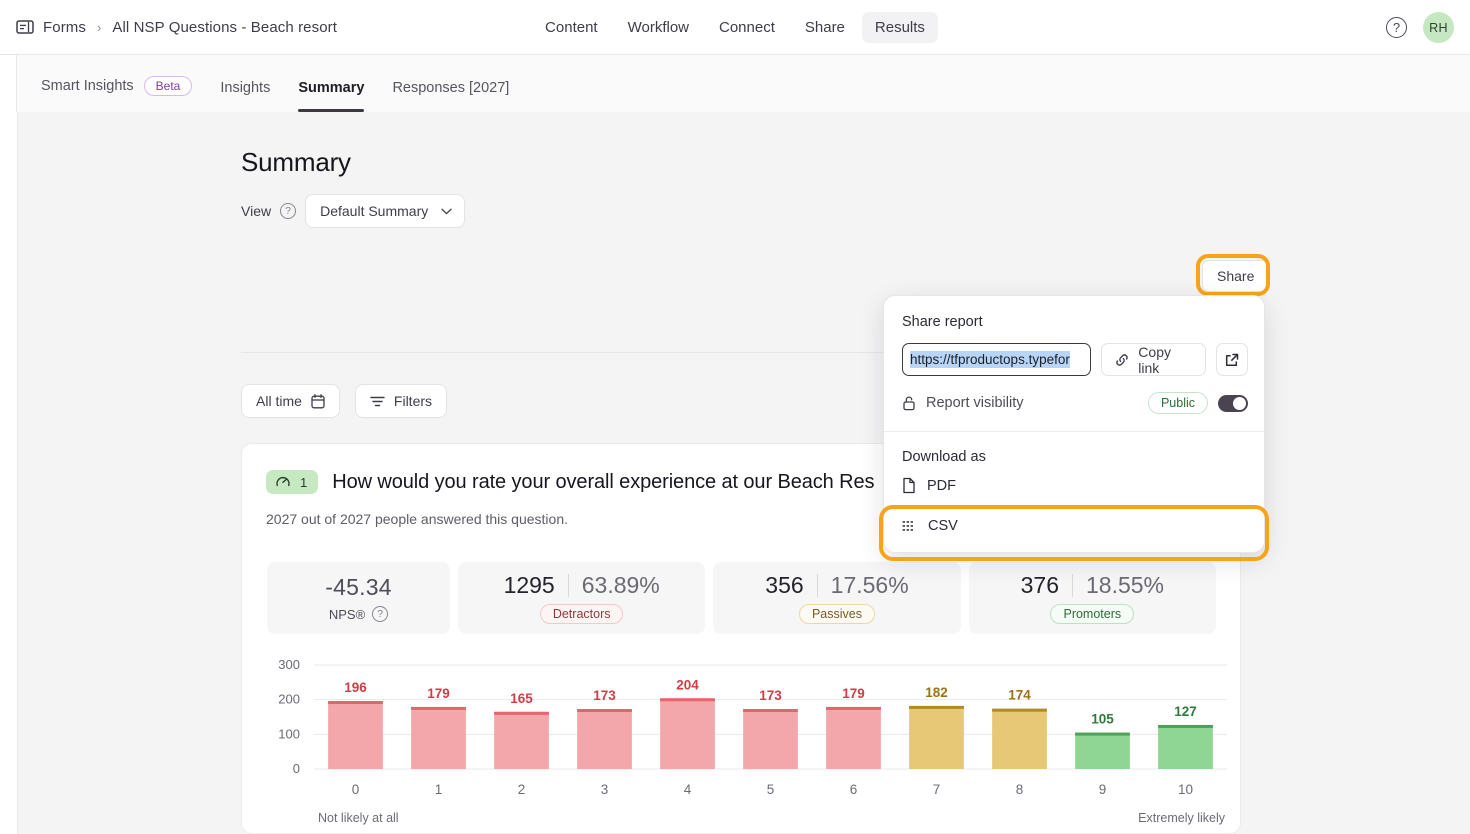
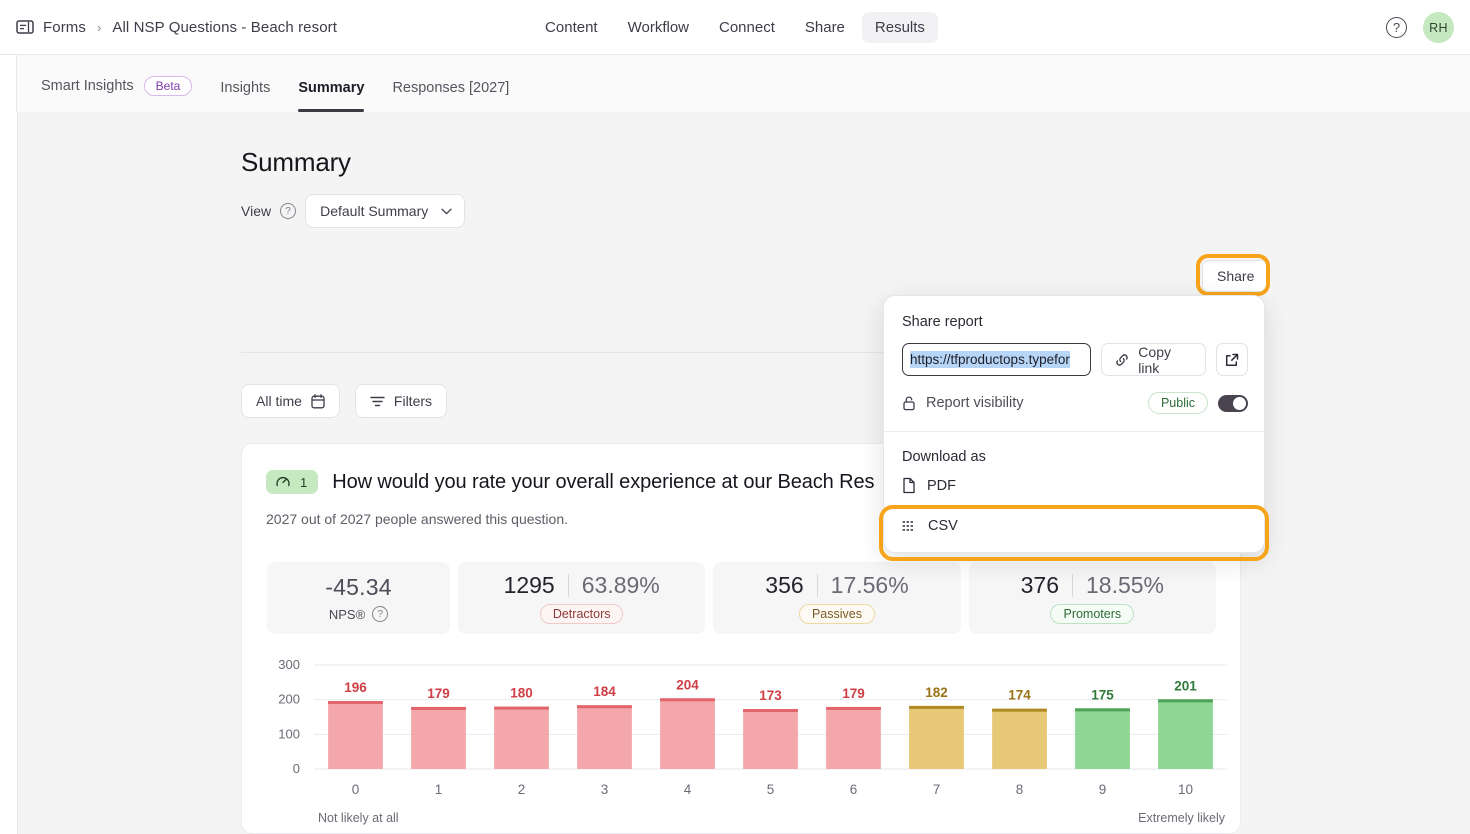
2: 165 -> 180
3: 173 -> 184
9: 105 -> 175
10: 127 -> 201
